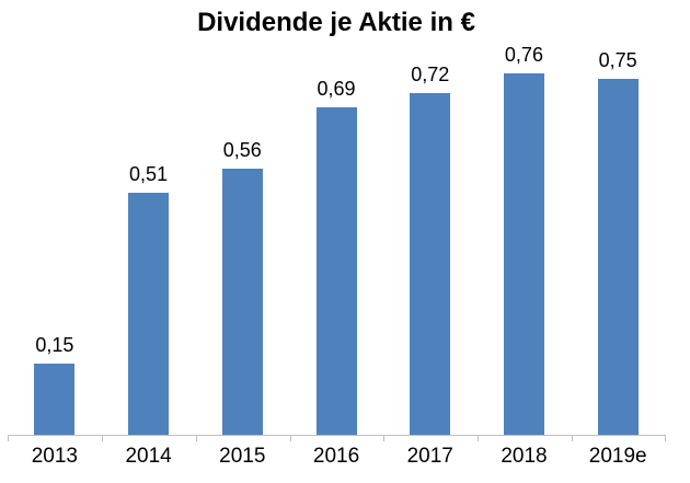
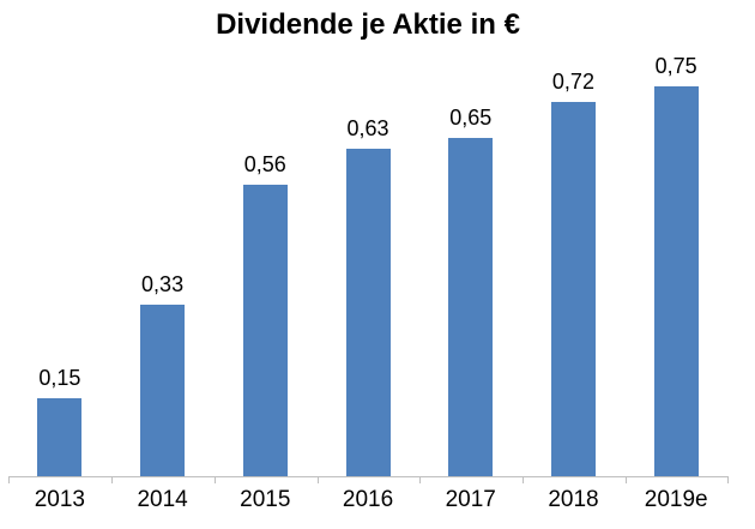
2014: 0,51 -> 0,33
2016: 0,69 -> 0,63
2017: 0,72 -> 0,65
2018: 0,76 -> 0,72
